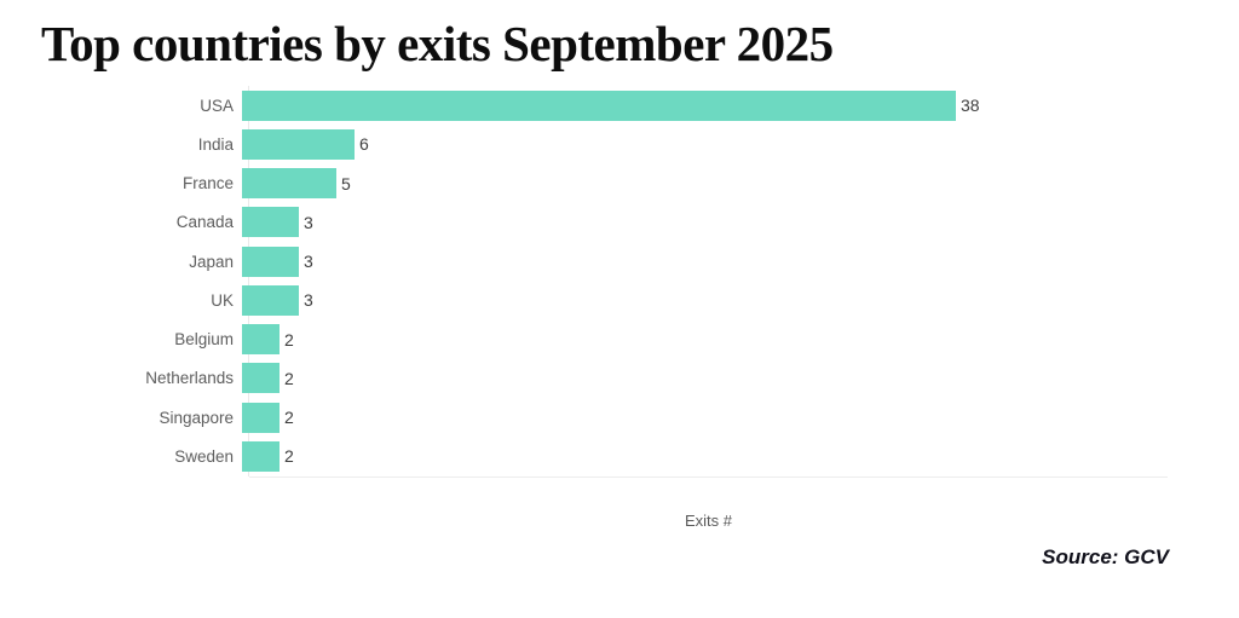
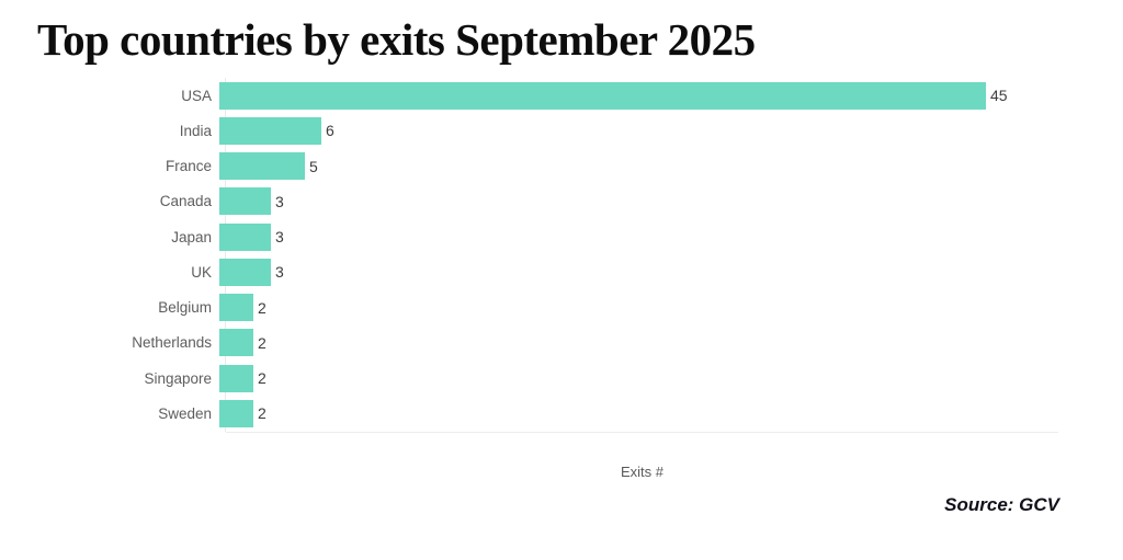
USA: 38 -> 45
